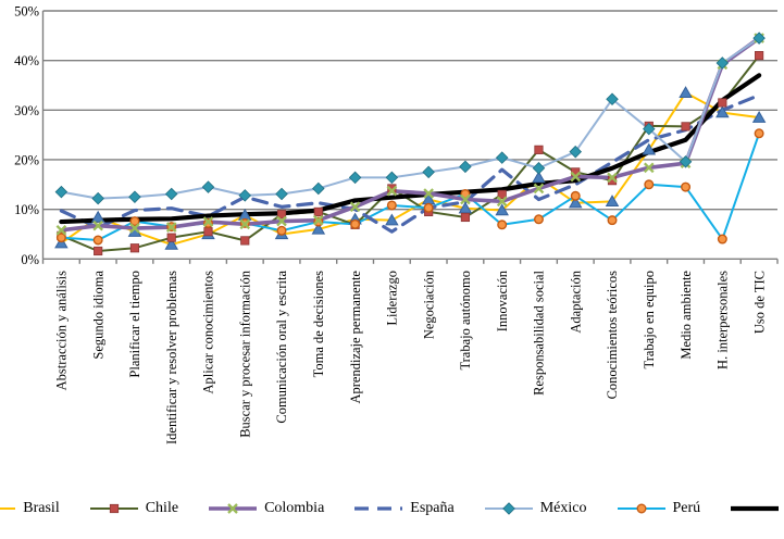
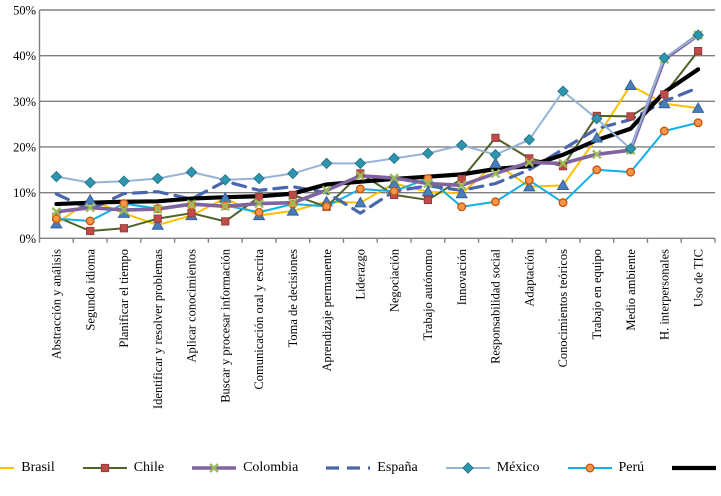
España/Innovación: 18% -> 10%
Perú/H. interpersonales: 4% -> 24%
